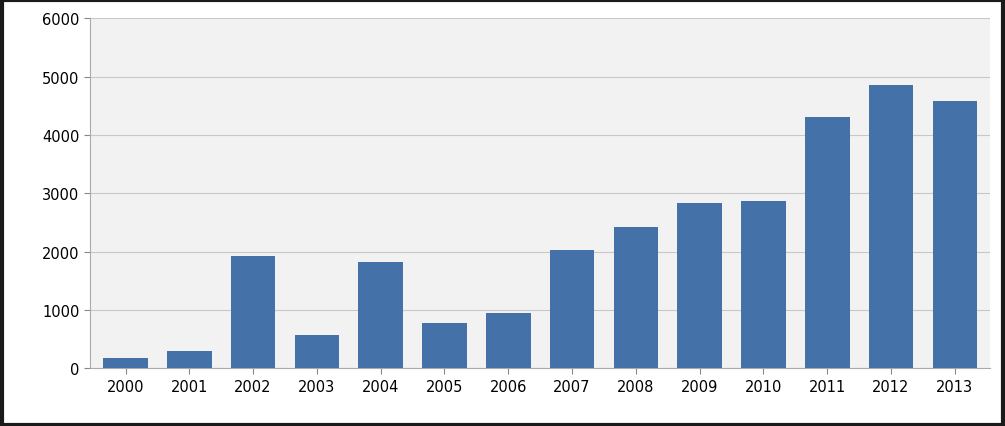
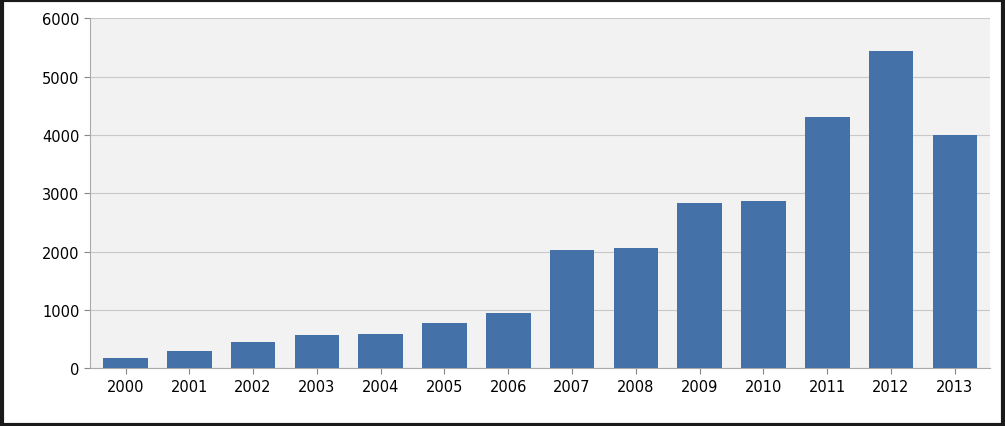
2002: 1920 -> 450
2004: 1820 -> 590
2008: 2420 -> 2070
2012: 4860 -> 5430
2013: 4580 -> 4000
